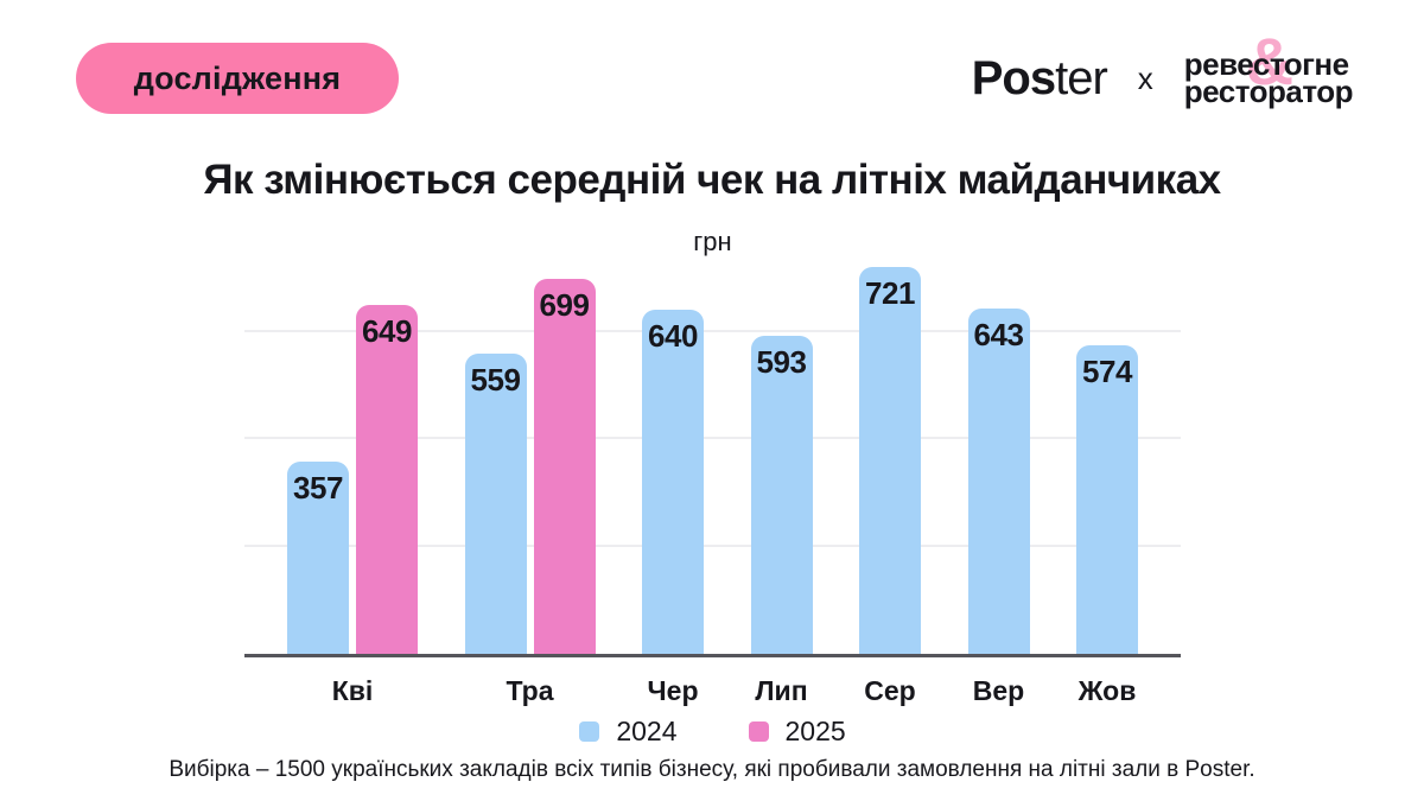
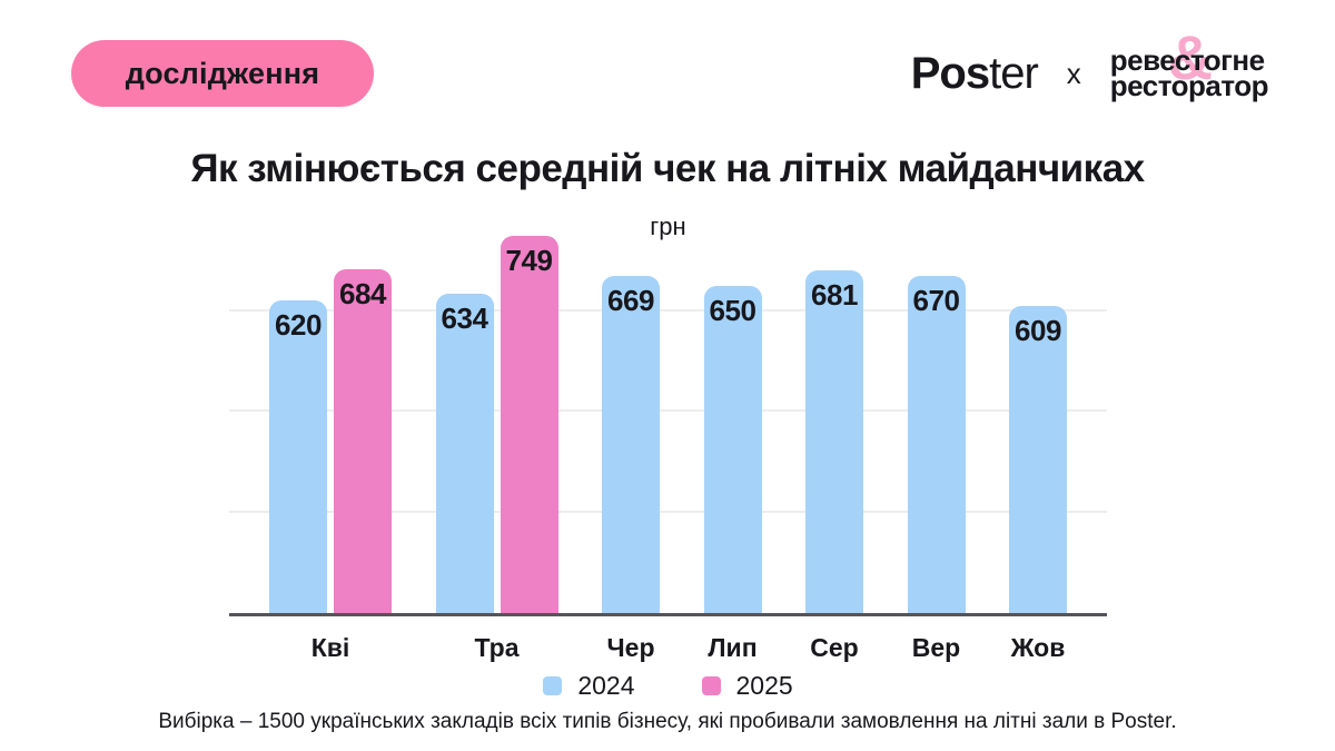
2024/Кві: 357 -> 620
2025/Кві: 649 -> 684
2024/Тра: 559 -> 634
2025/Тра: 699 -> 749
2024/Чер: 640 -> 669
2024/Лип: 593 -> 650
2024/Сер: 721 -> 681
2024/Вер: 643 -> 670
2024/Жов: 574 -> 609
